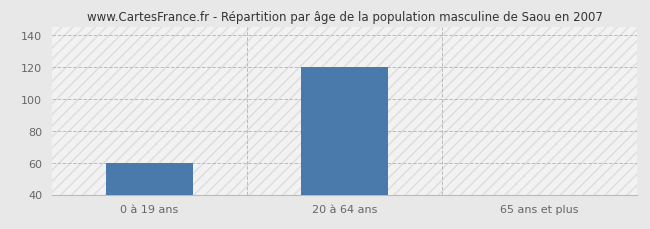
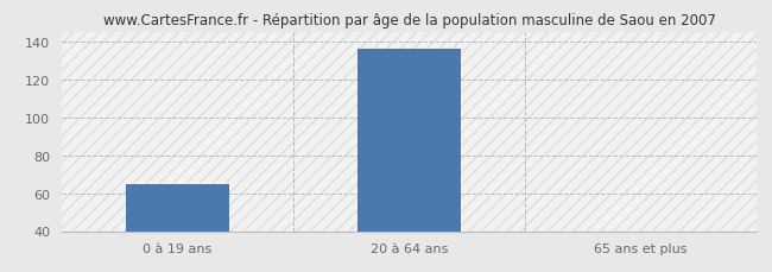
0 à 19 ans: 60 -> 65
20 à 64 ans: 120 -> 136
